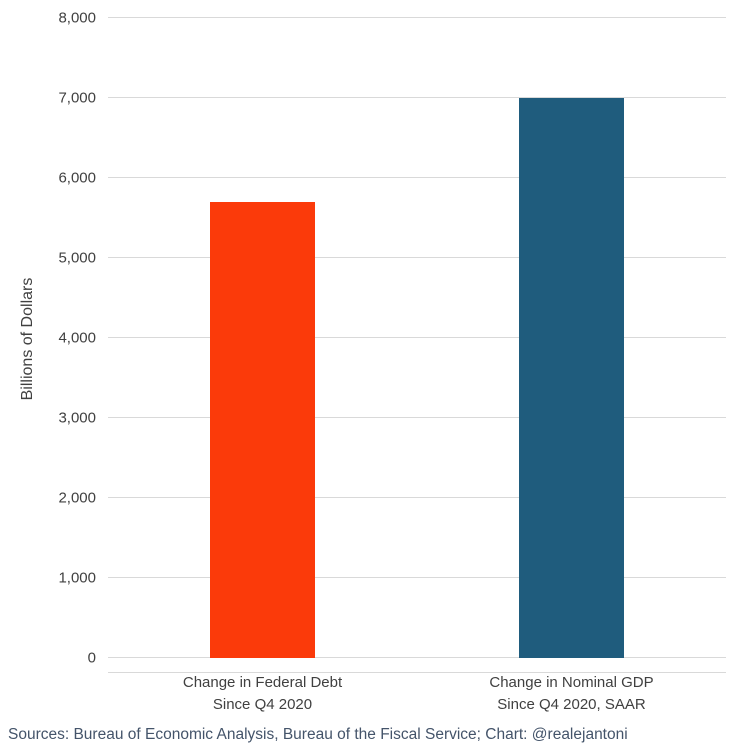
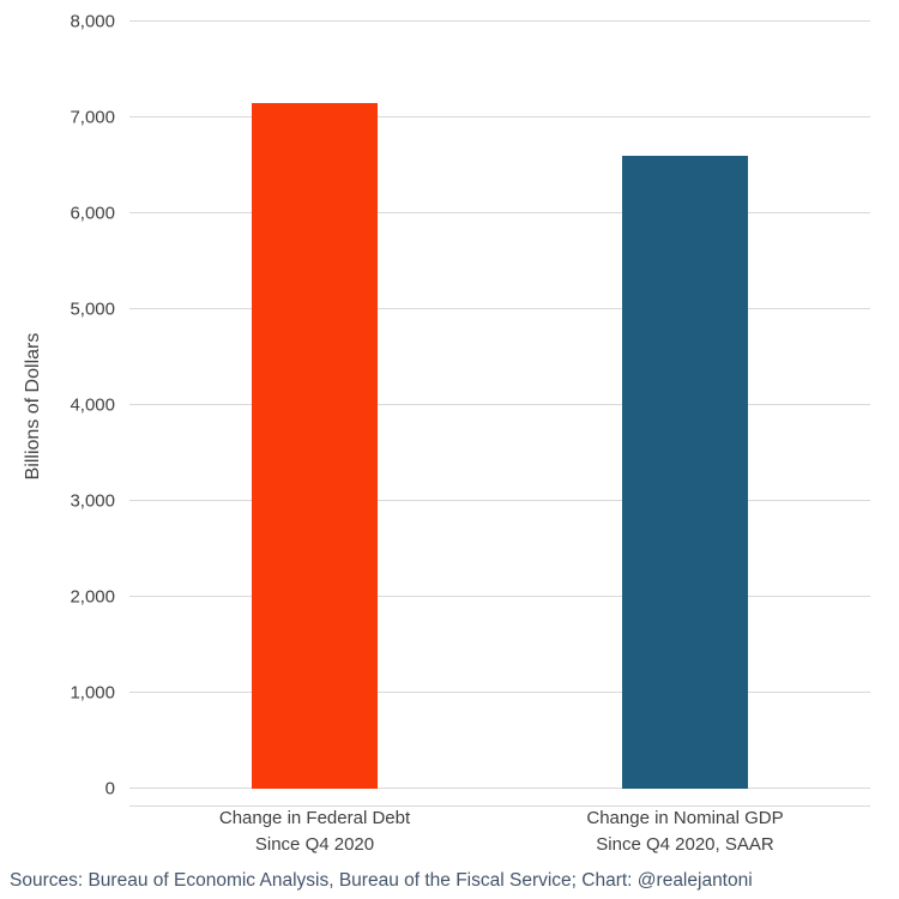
Change in Federal Debt Since Q4 2020: 5700 -> 7200
Change in Nominal GDP Since Q4 2020, SAAR: 7000 -> 6600
